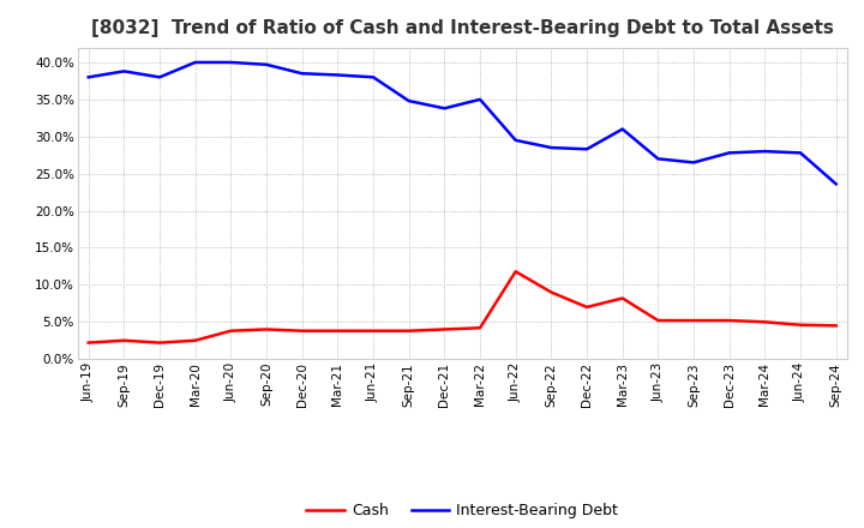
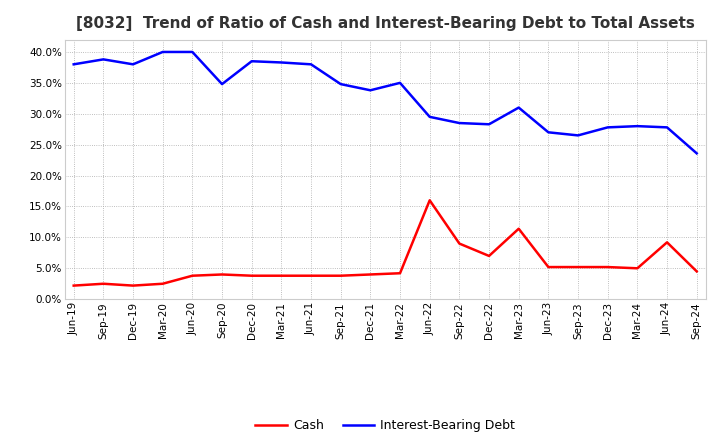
Interest-Bearing Debt/Sep-20: 39.7% -> 34.8%
Cash/Jun-22: 11.8% -> 16.0%
Cash/Mar-23: 8.2% -> 11.4%
Cash/Jun-24: 4.6% -> 9.2%
